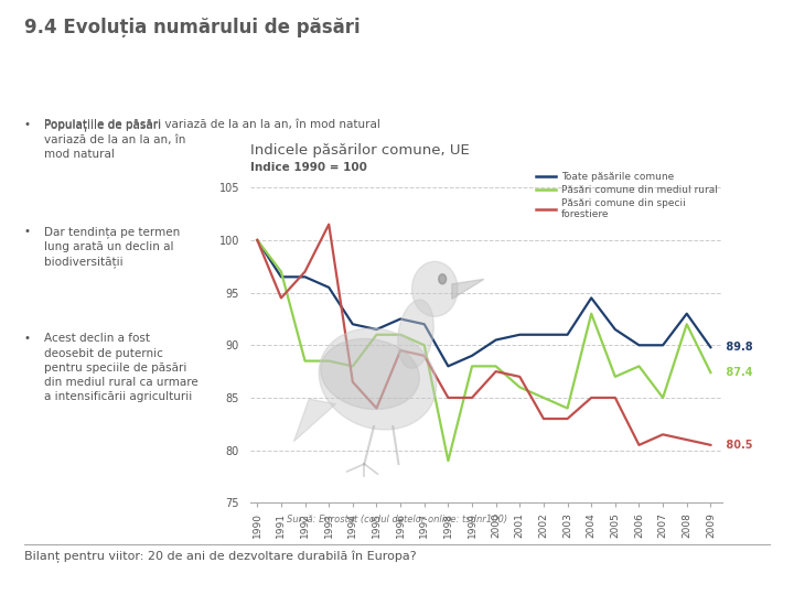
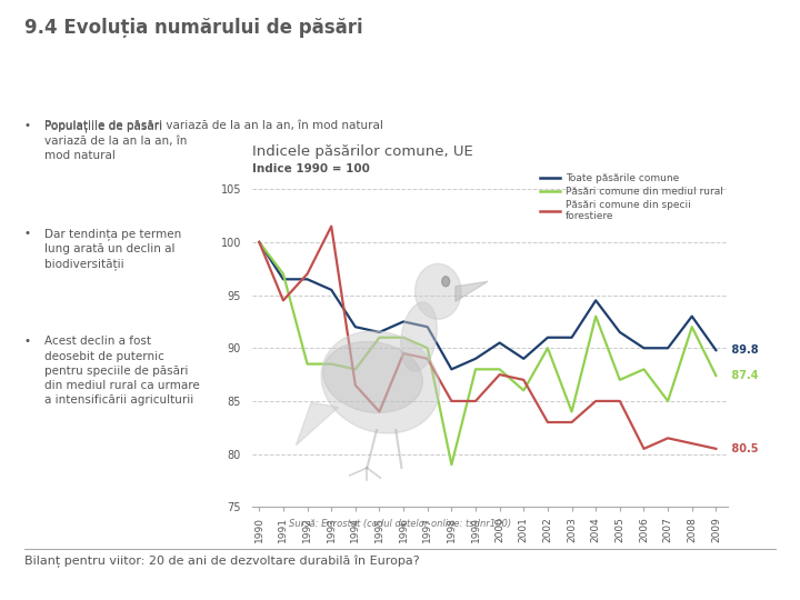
Toate păsările comune/2001: 91.0 -> 89.0
Păsări comune din mediul rural/2002: 85.0 -> 90.0
